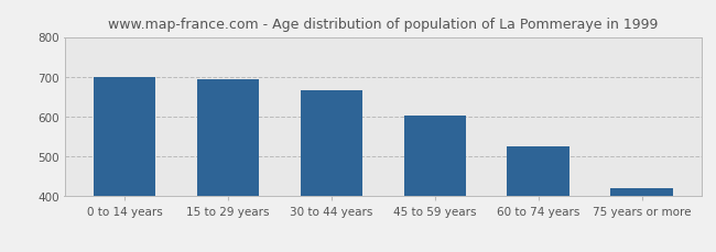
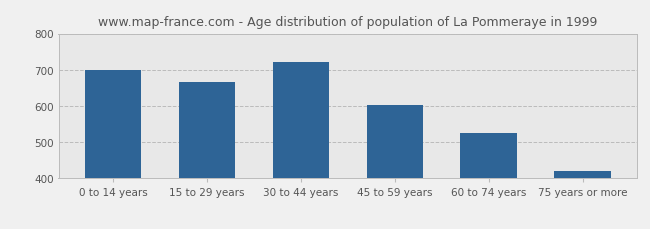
15 to 29 years: 695 -> 665
30 to 44 years: 665 -> 722
